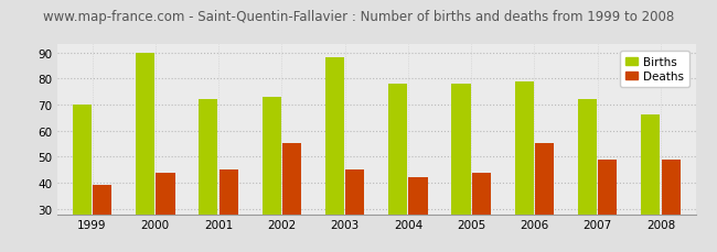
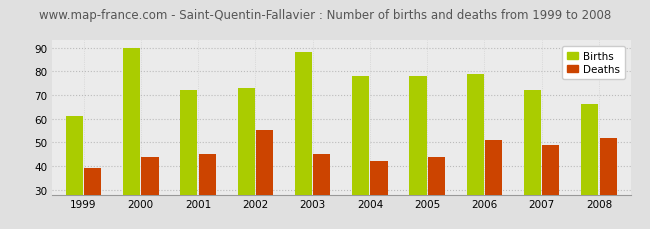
Births/1999: 70 -> 61
Deaths/2006: 55 -> 51
Deaths/2008: 49 -> 52
